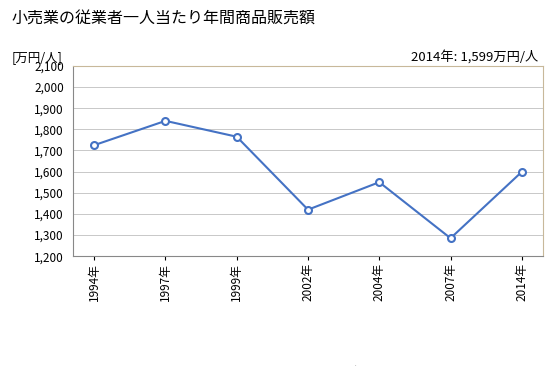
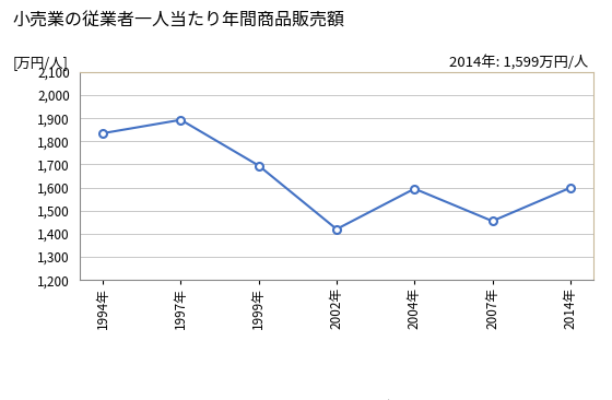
1994年: 1,725 -> 1,835
1997年: 1,840 -> 1,893
1999年: 1,765 -> 1,695
2004年: 1,550 -> 1,595
2007年: 1,285 -> 1,455
